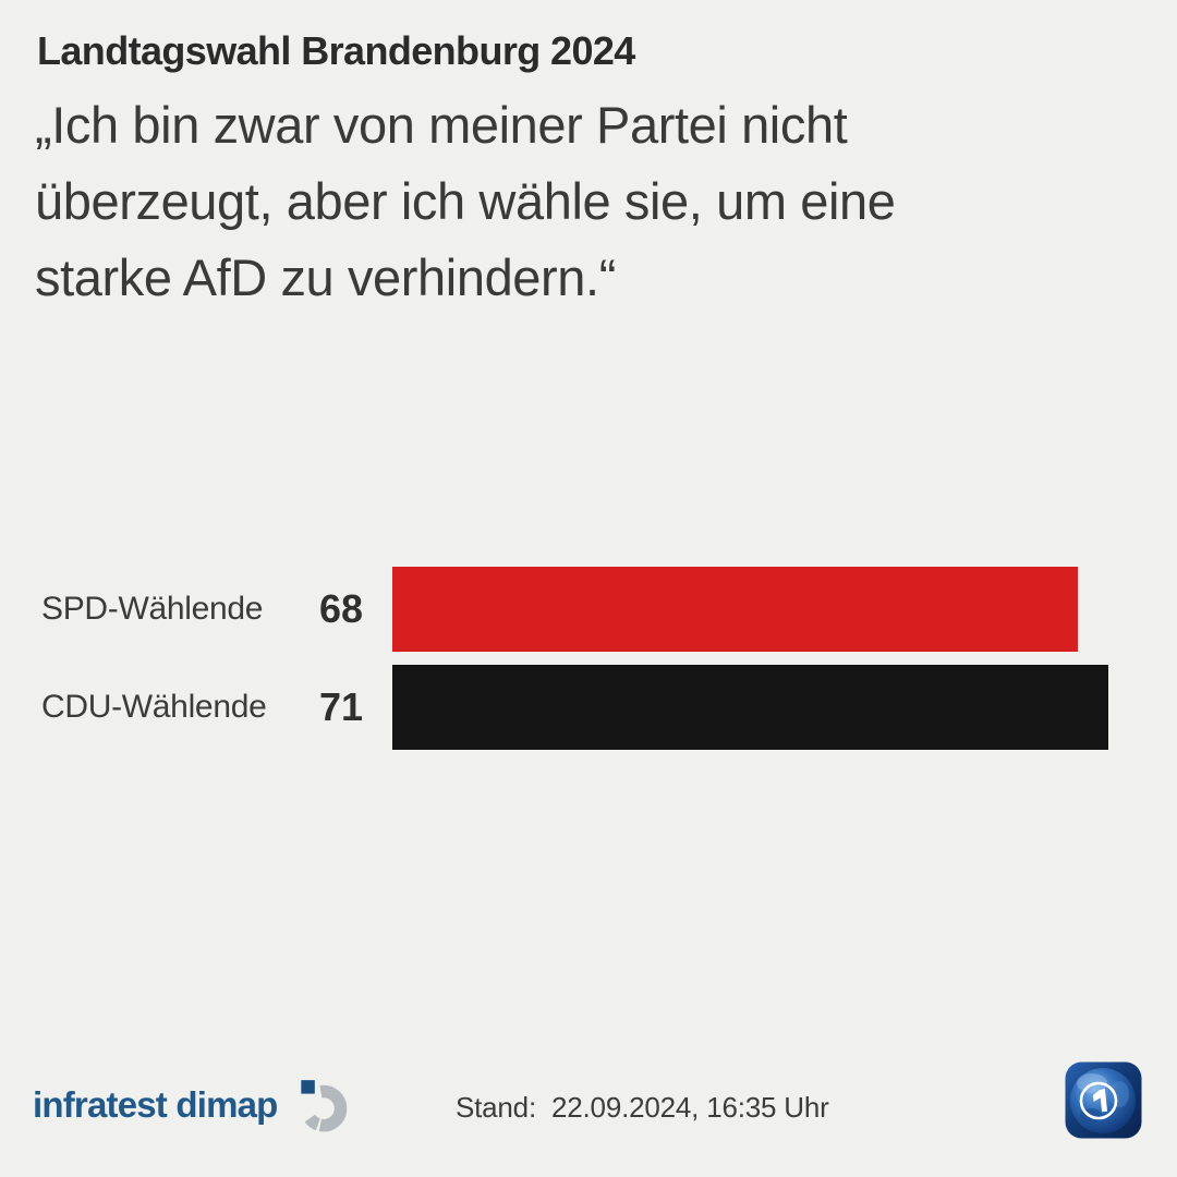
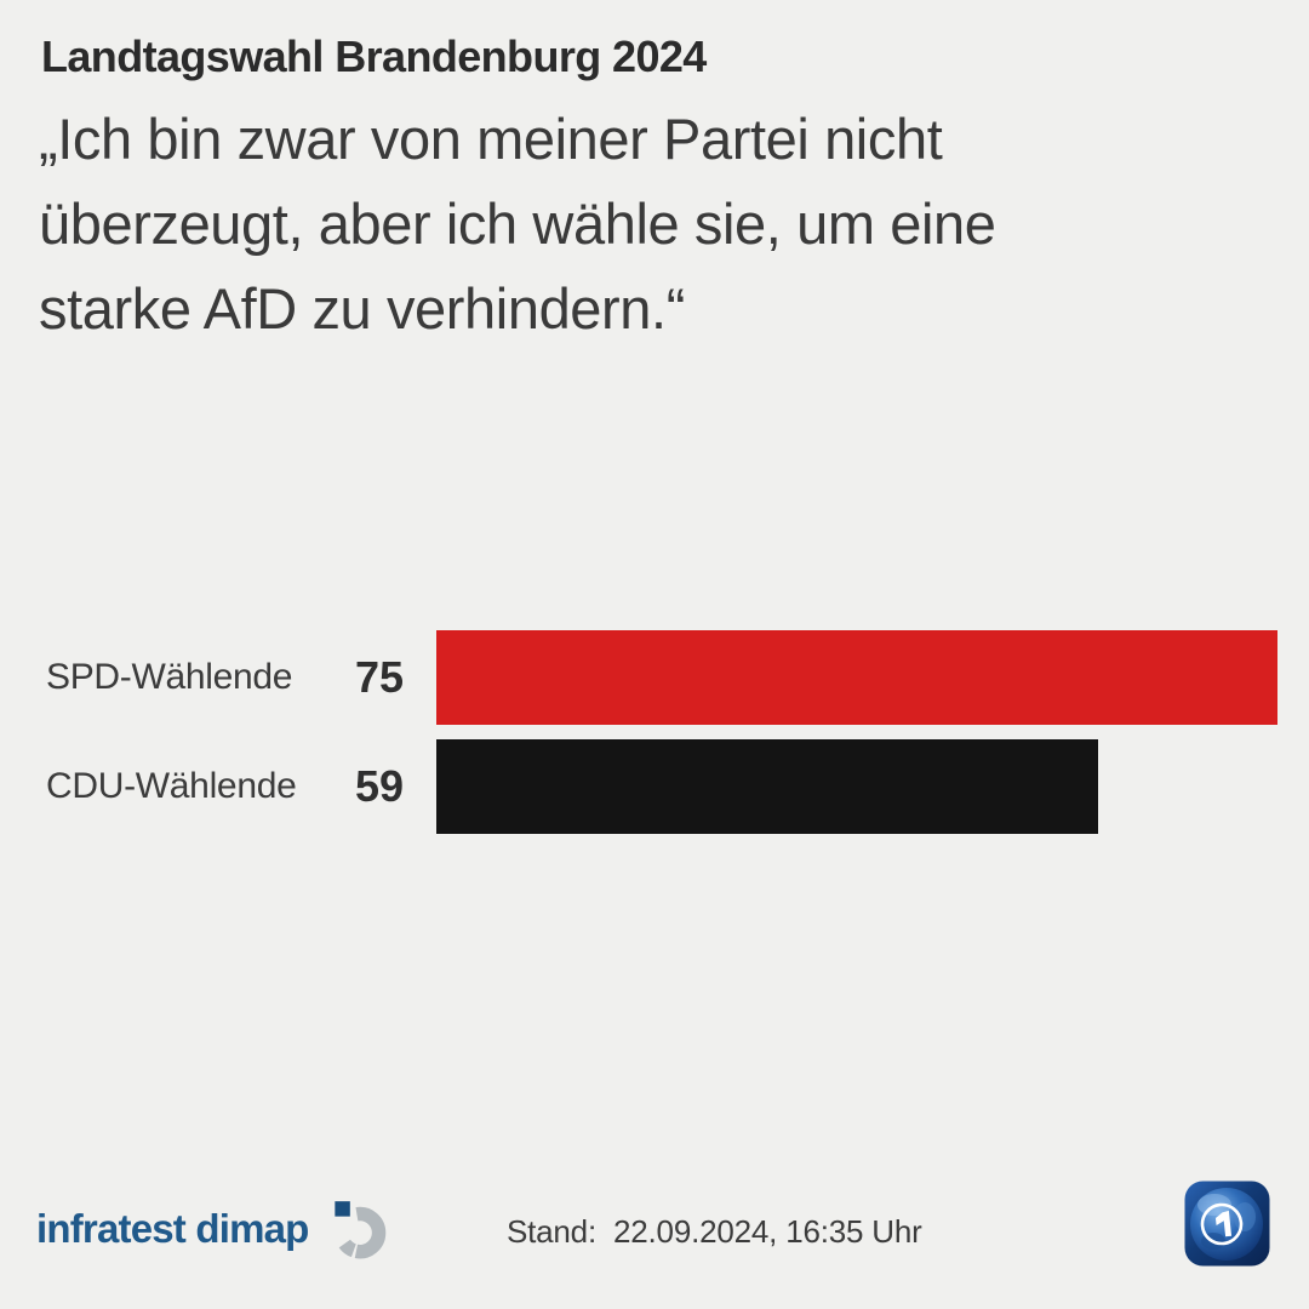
SPD-Wählende: 68 -> 75
CDU-Wählende: 71 -> 59
